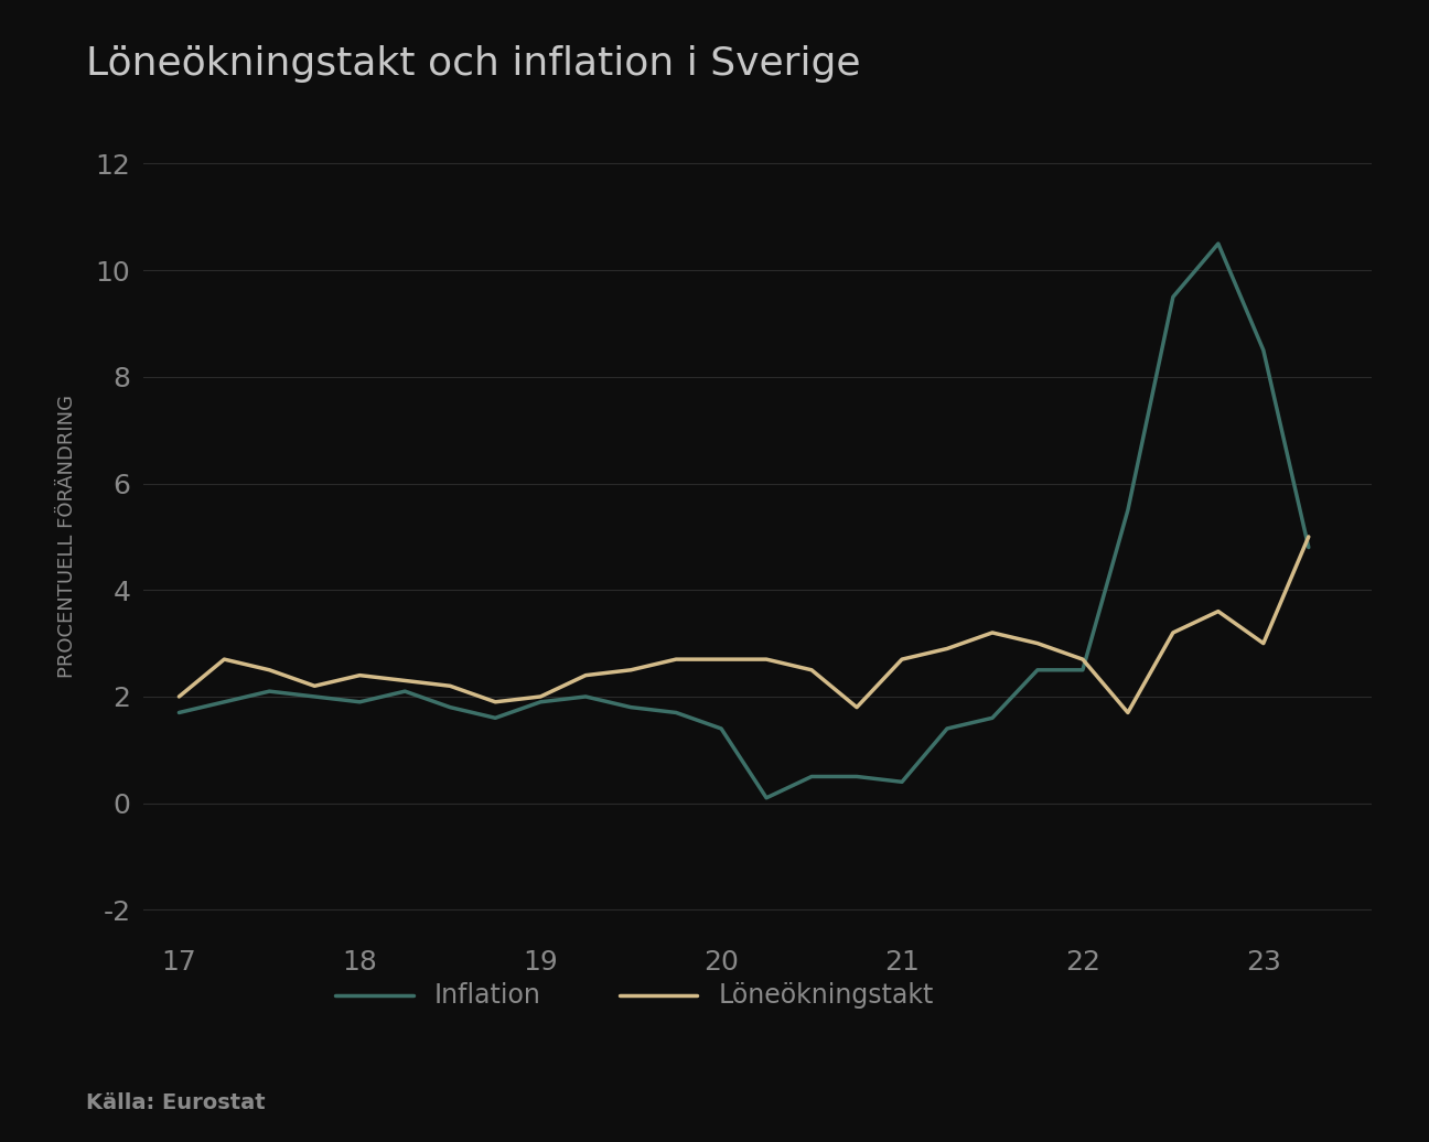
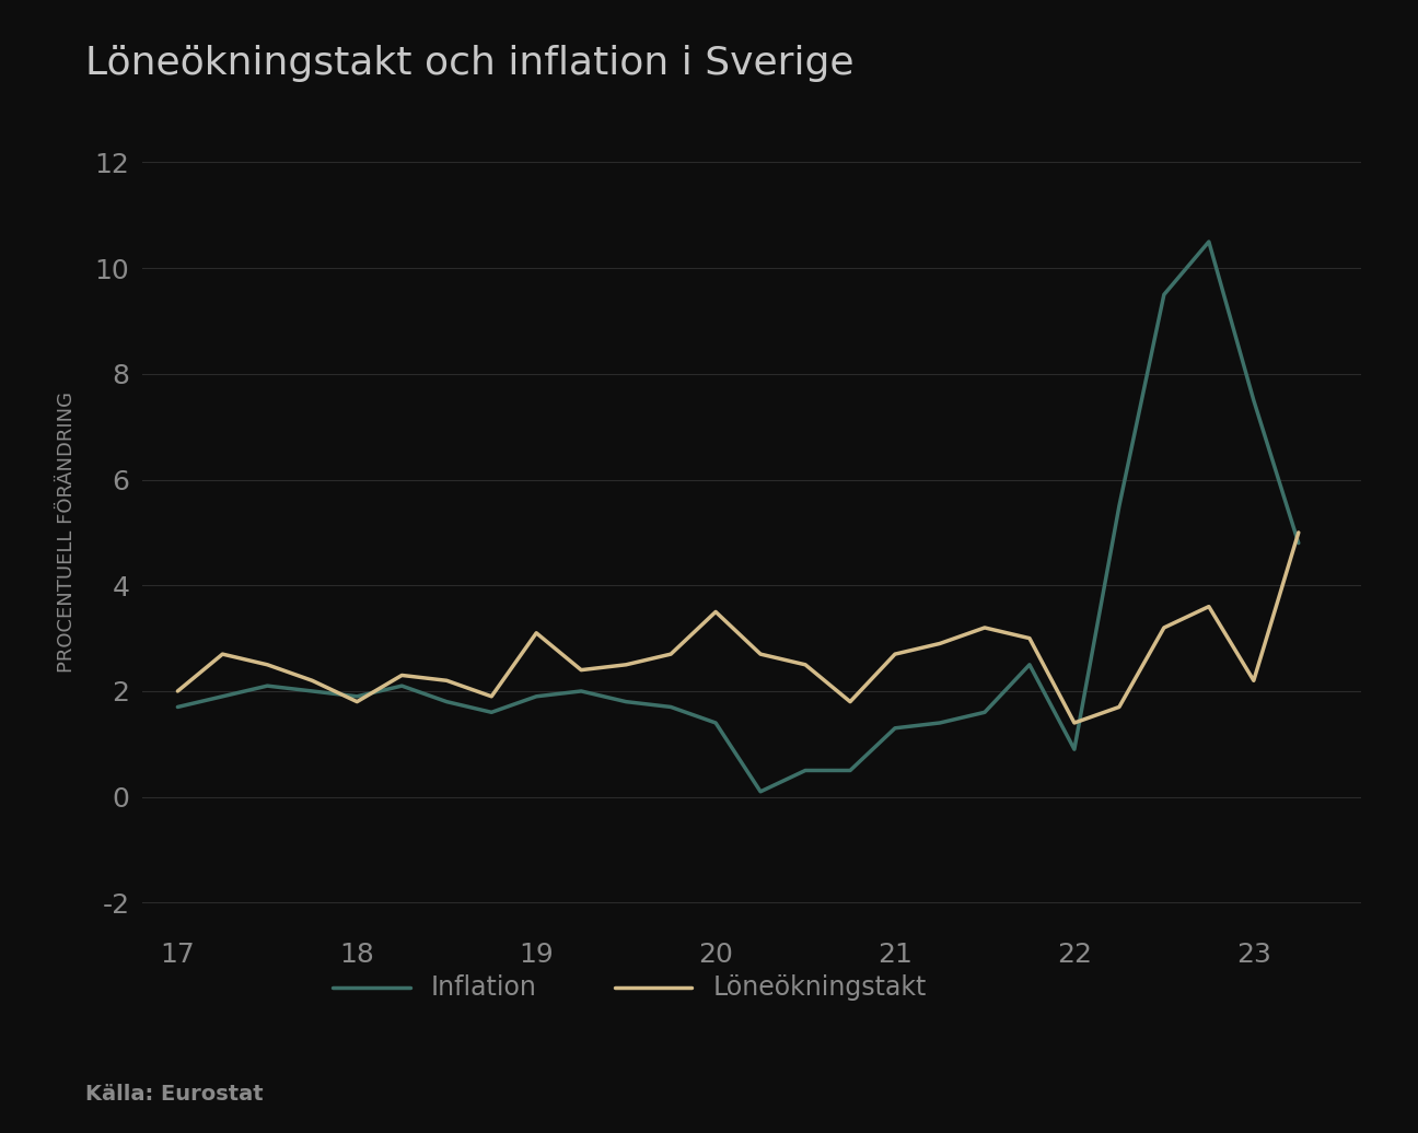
Löneökningstakt/18: 2.4 -> 1.8
Löneökningstakt/19: 2.0 -> 3.1
Löneökningstakt/20: 2.7 -> 3.5
Inflation/21: 0.4 -> 1.3
Inflation/22: 2.5 -> 0.9
Löneökningstakt/22: 2.7 -> 1.4
Inflation/23: 8.5 -> 7.5
Löneökningstakt/23: 3.0 -> 2.2
